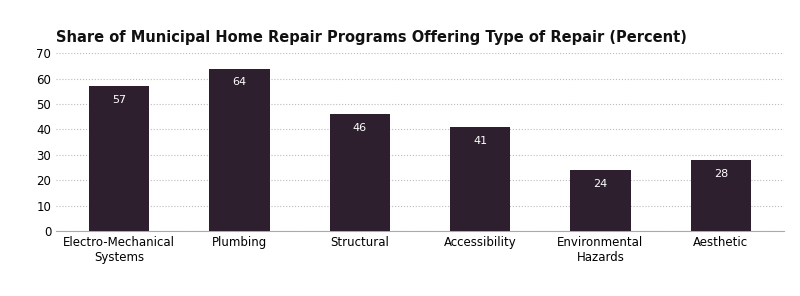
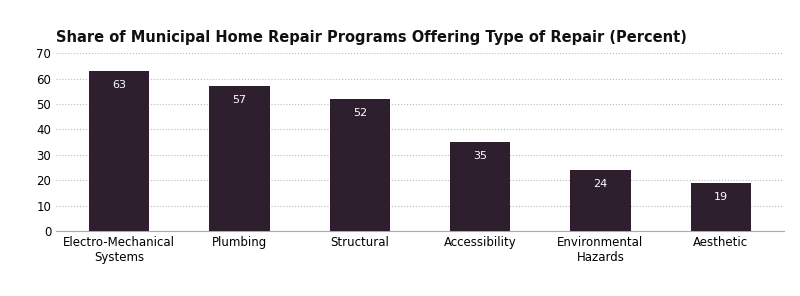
Electro-Mechanical Systems: 57 -> 63
Plumbing: 64 -> 57
Structural: 46 -> 52
Accessibility: 41 -> 35
Aesthetic: 28 -> 19
